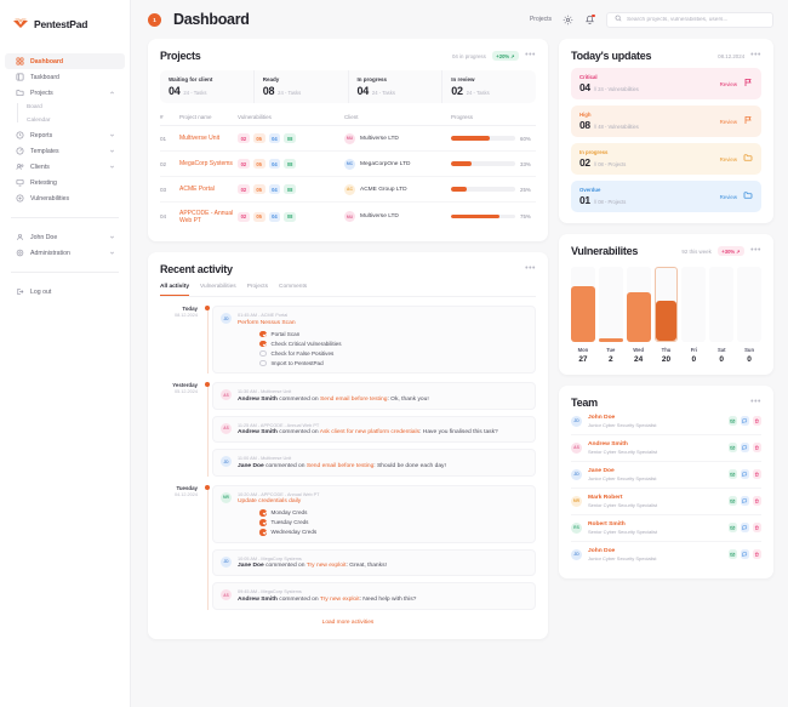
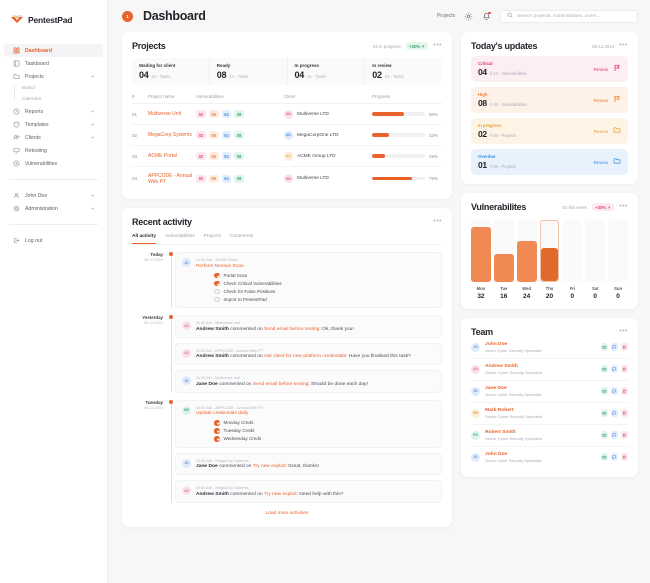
Mon: 27 -> 32
Tue: 2 -> 16
